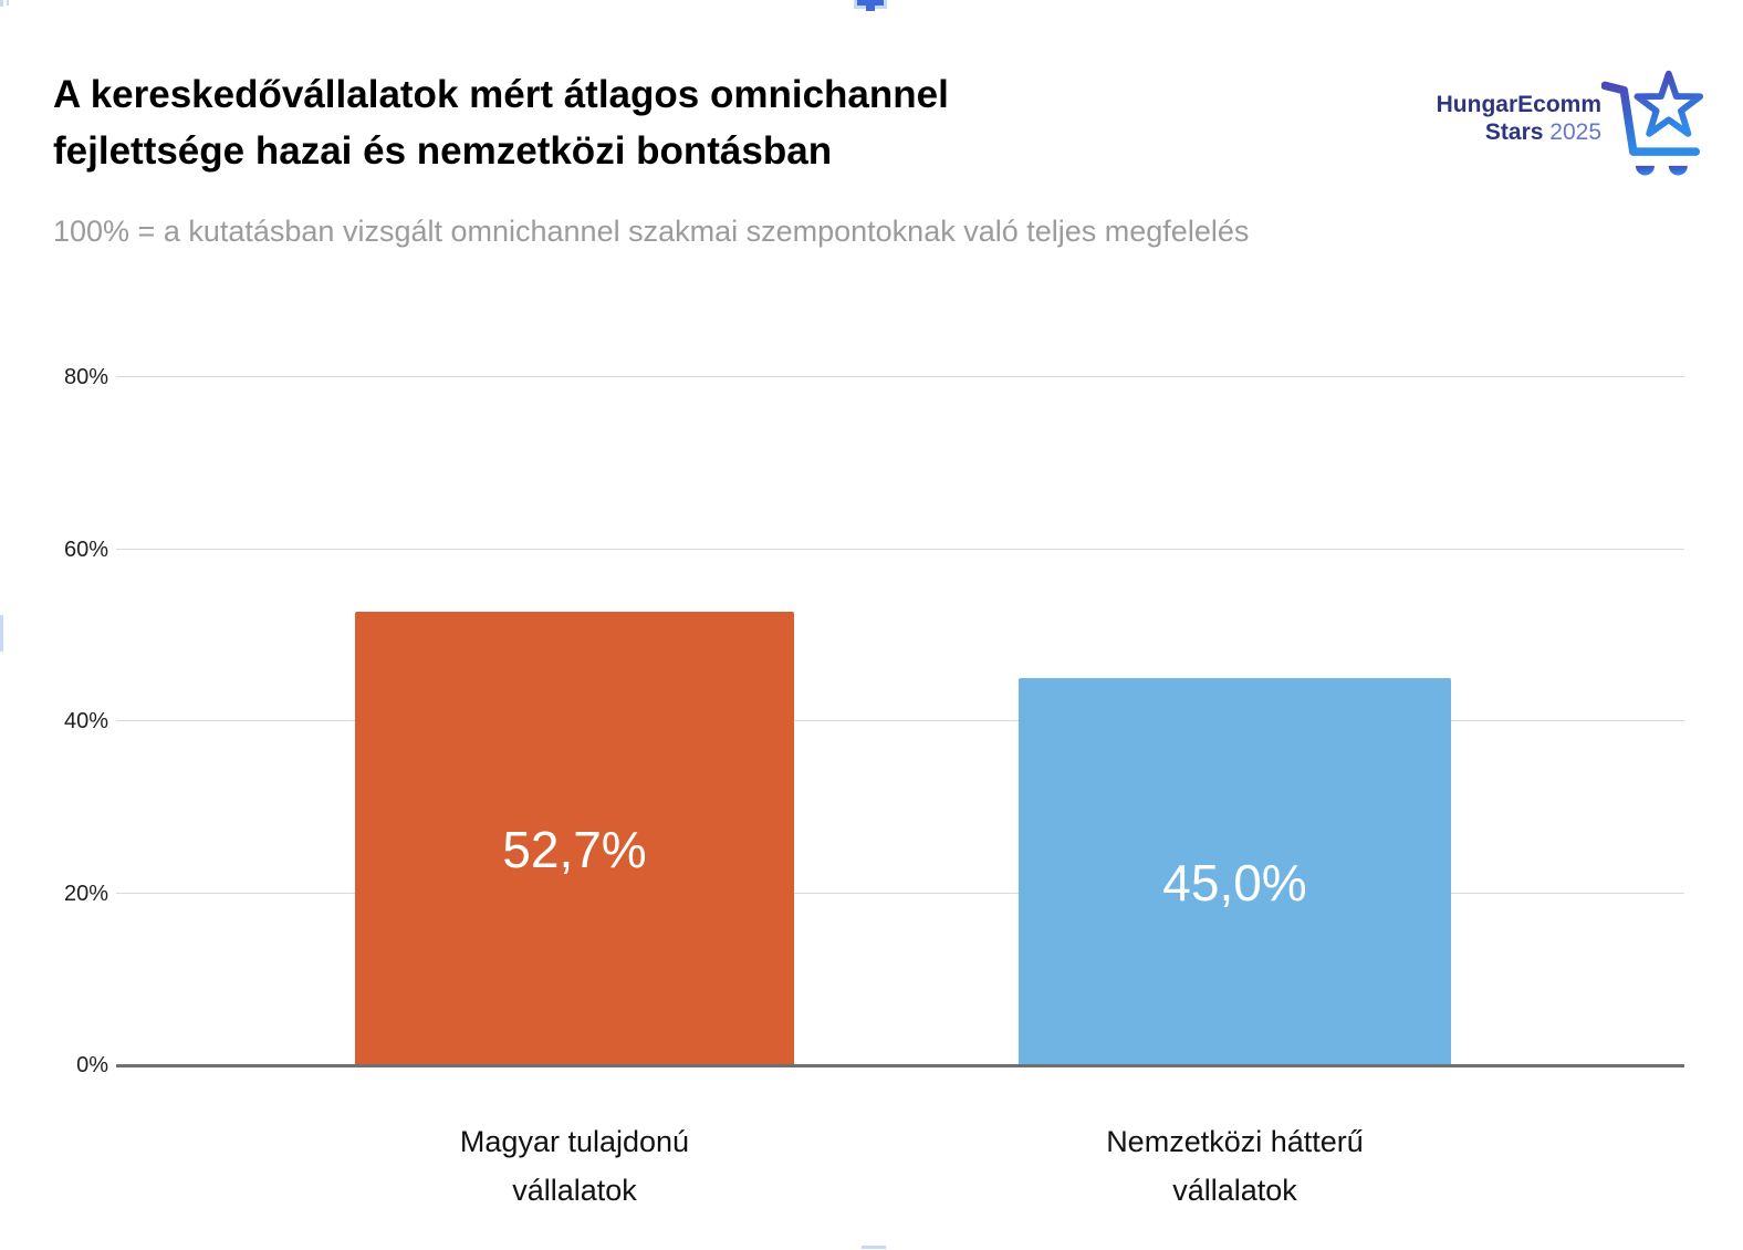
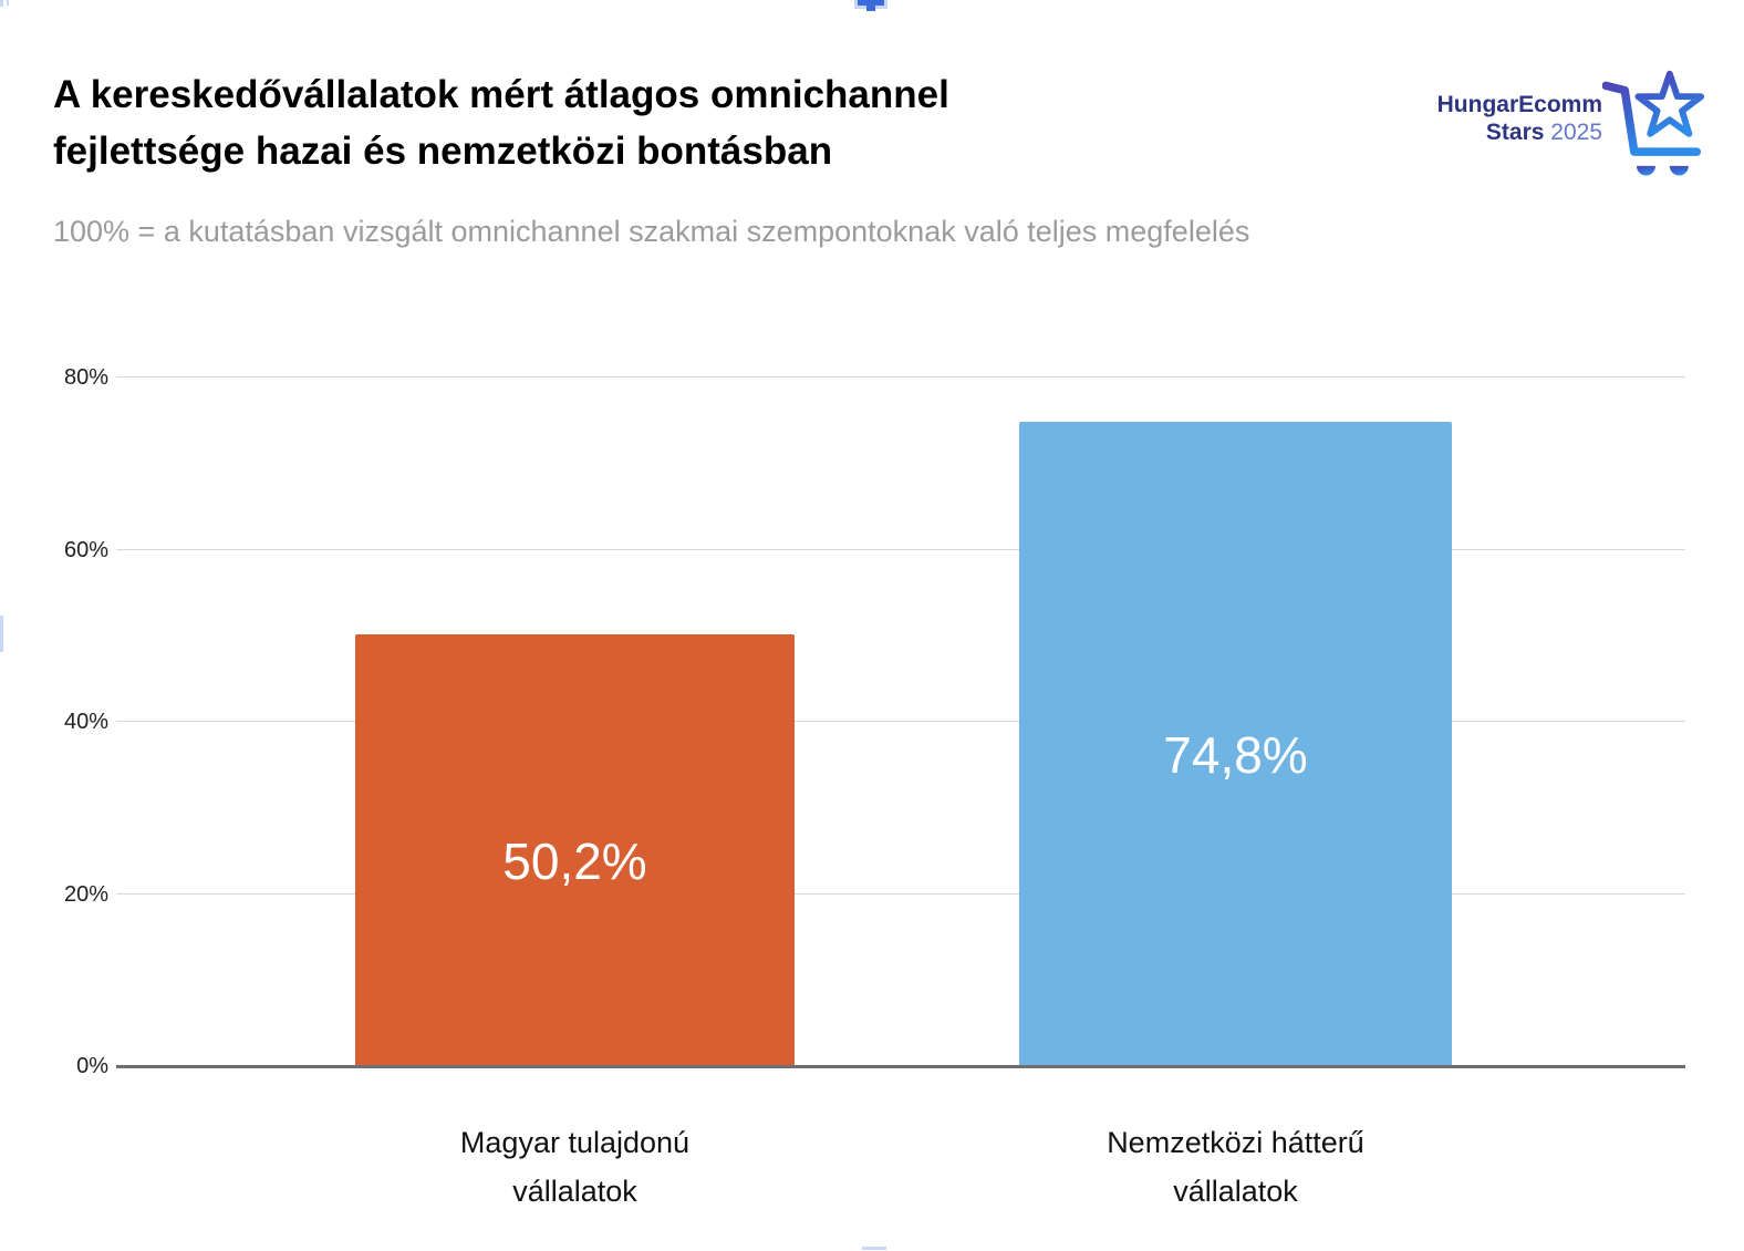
Magyar tulajdonú vállalatok: 52,7% -> 50,2%
Nemzetközi hátterű vállalatok: 45,0% -> 74,8%
